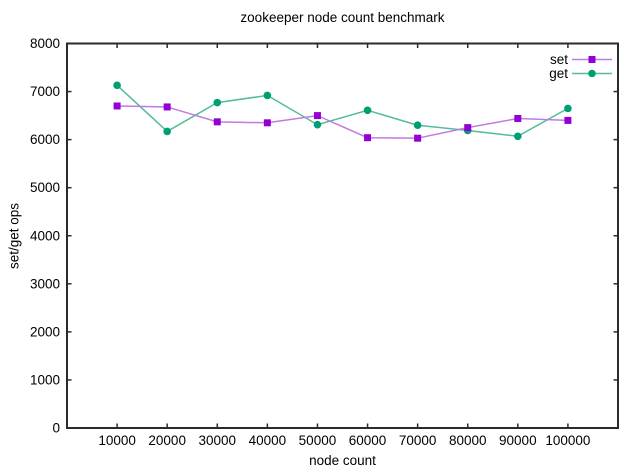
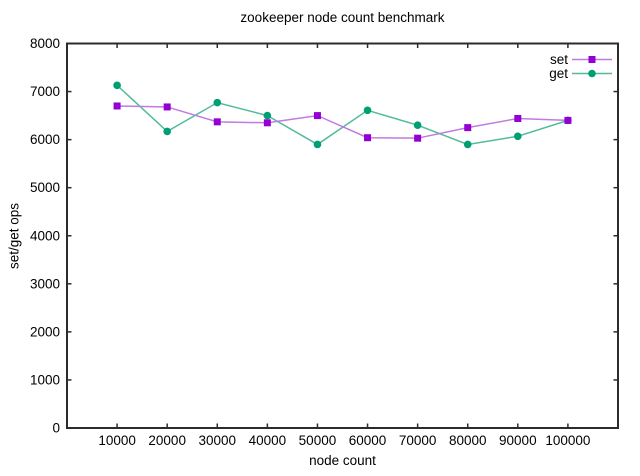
get/40000: 6900 -> 6500
get/50000: 6300 -> 5900
get/80000: 6200 -> 5900
get/100000: 6600 -> 6400
